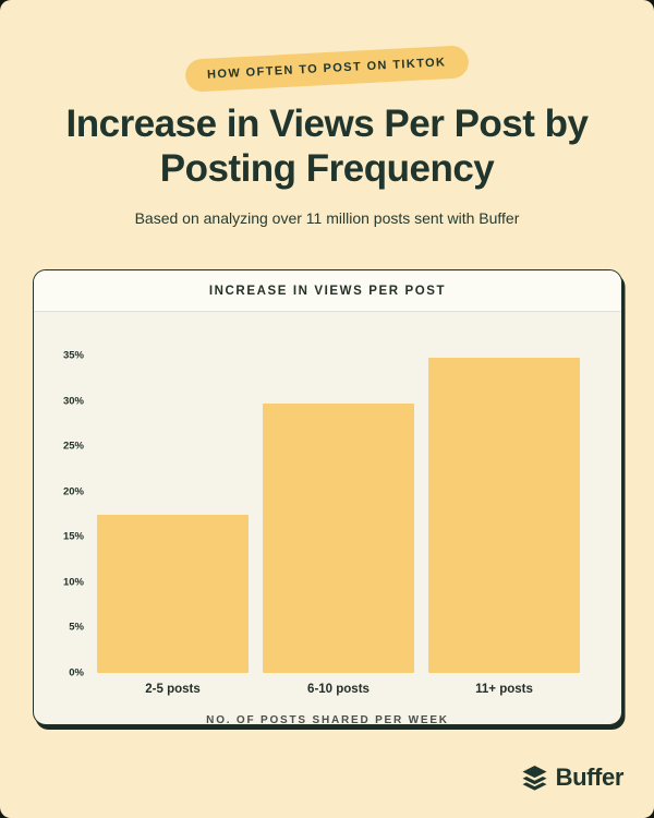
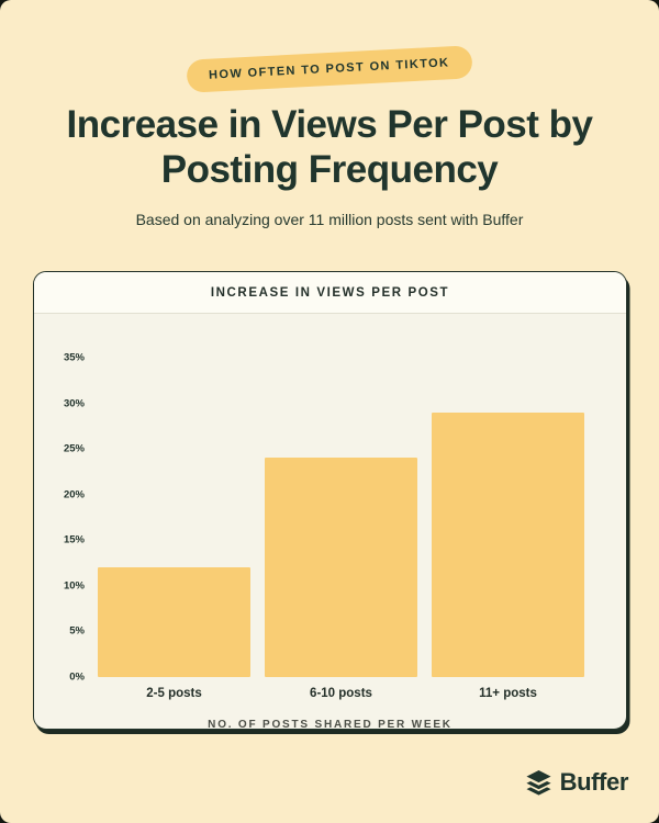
2-5 posts: 18% -> 12%
6-10 posts: 30% -> 24%
11+ posts: 35% -> 29%
